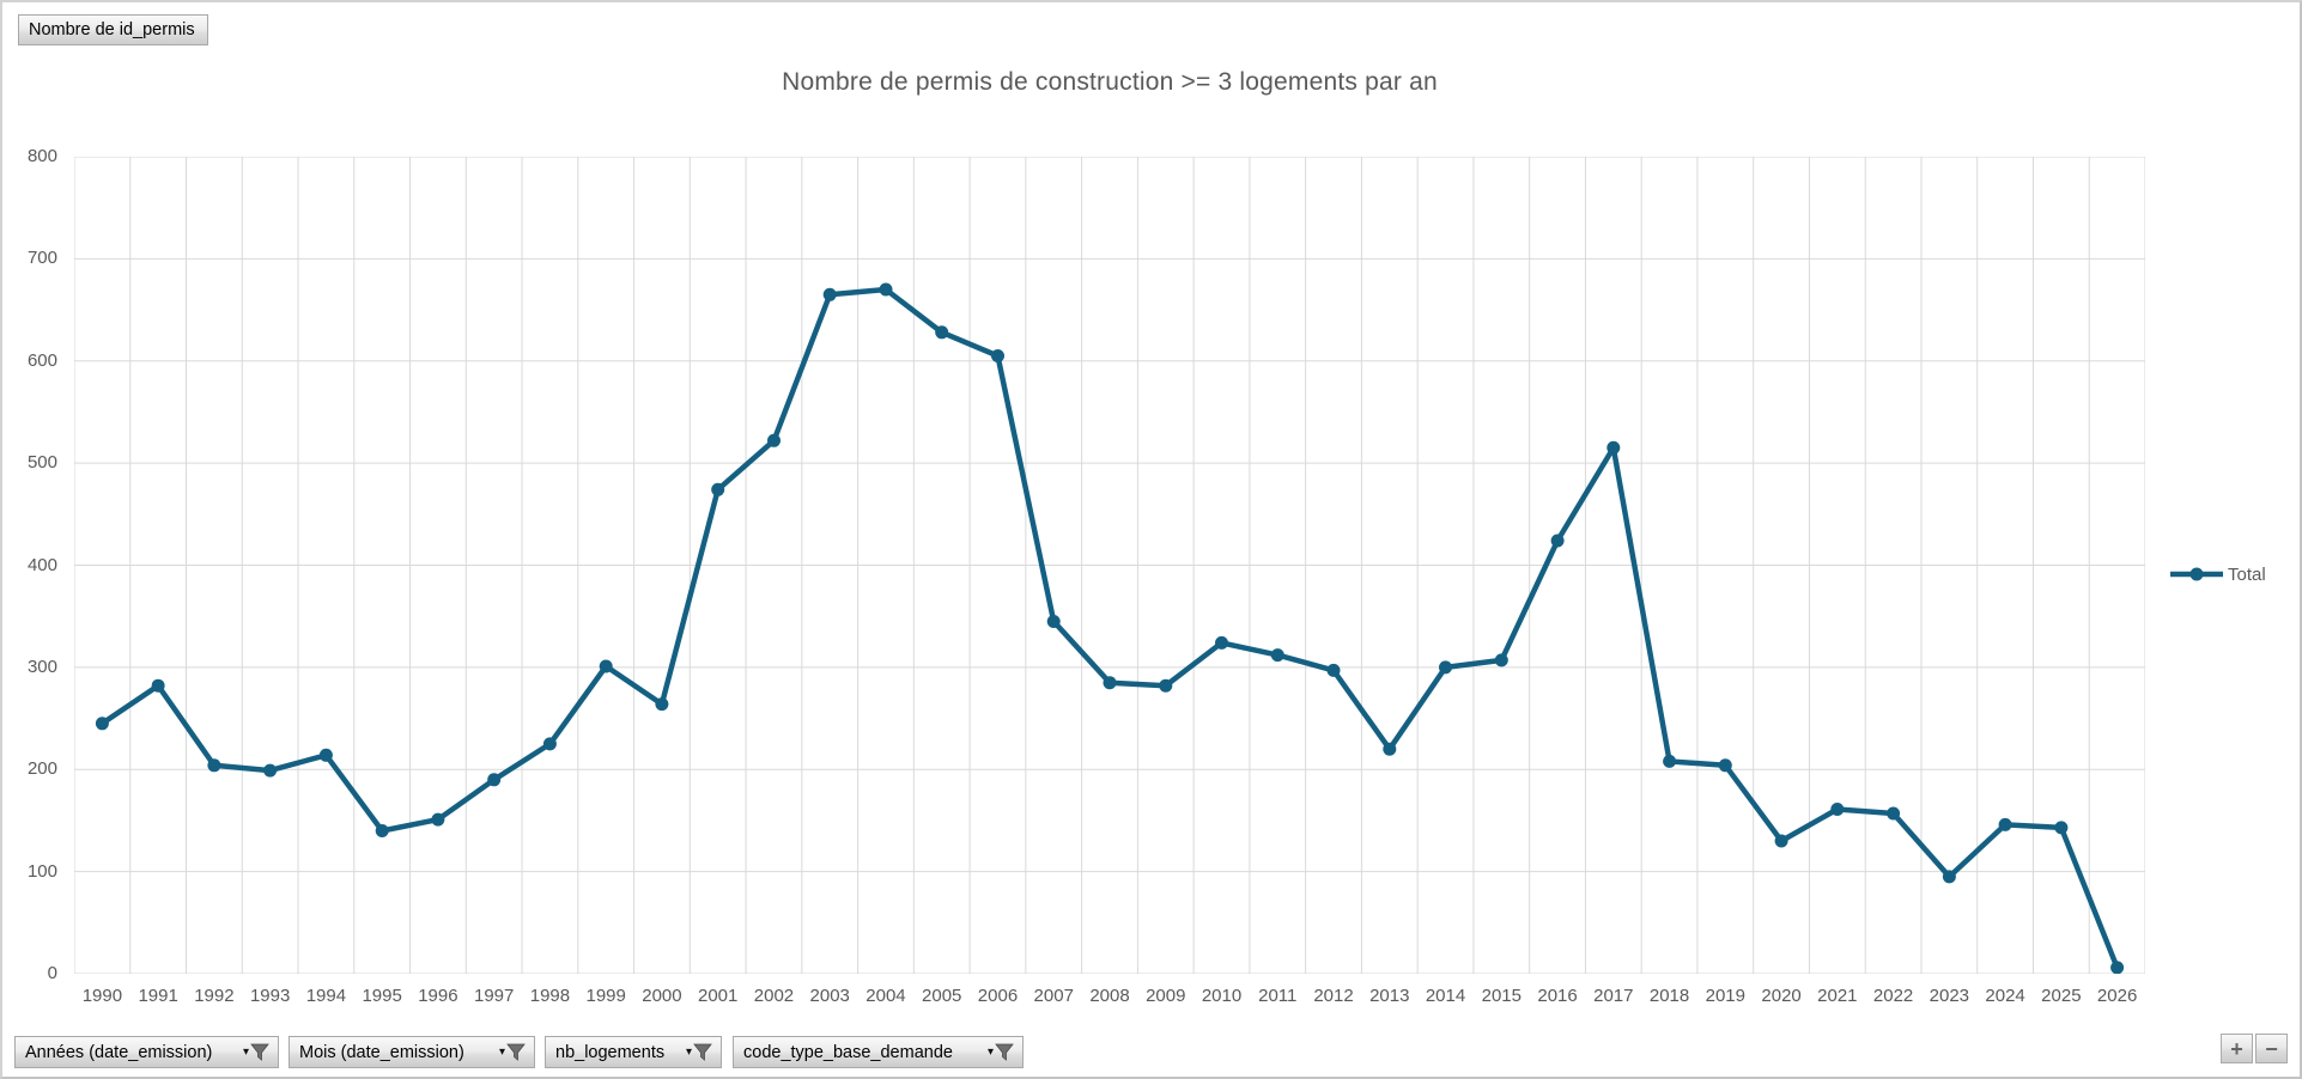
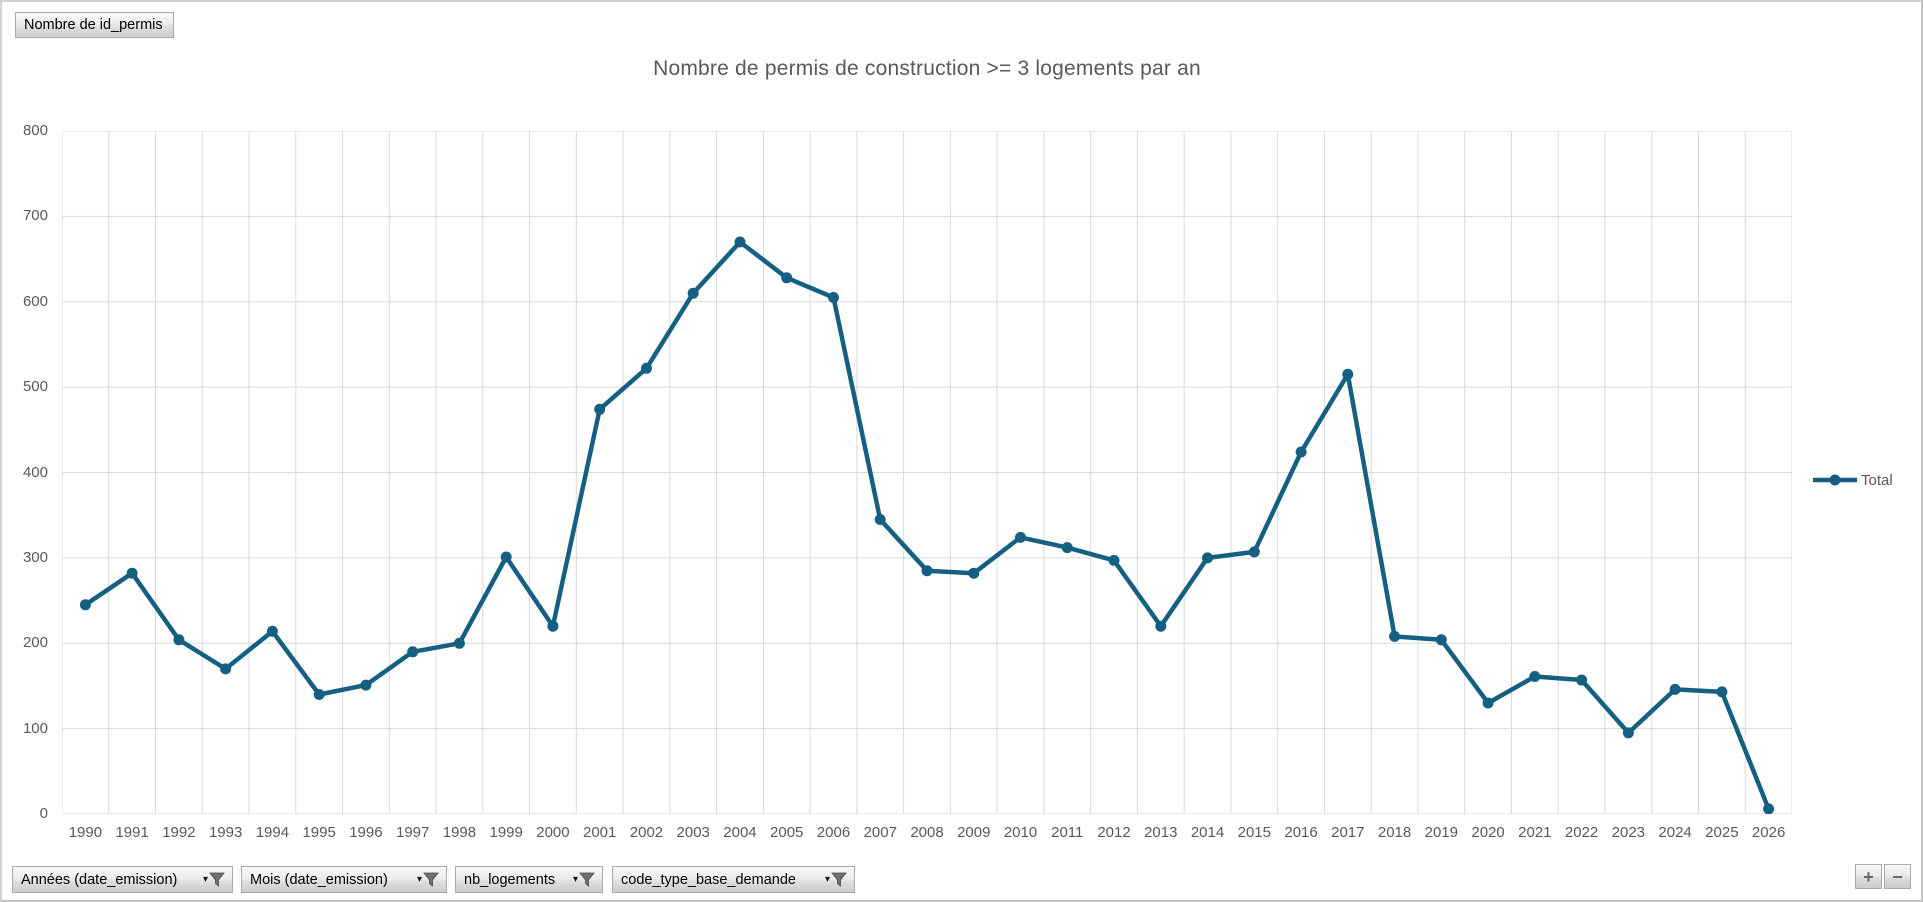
1993: 200 -> 170
1998: 220 -> 200
2000: 260 -> 220
2003: 660 -> 610
